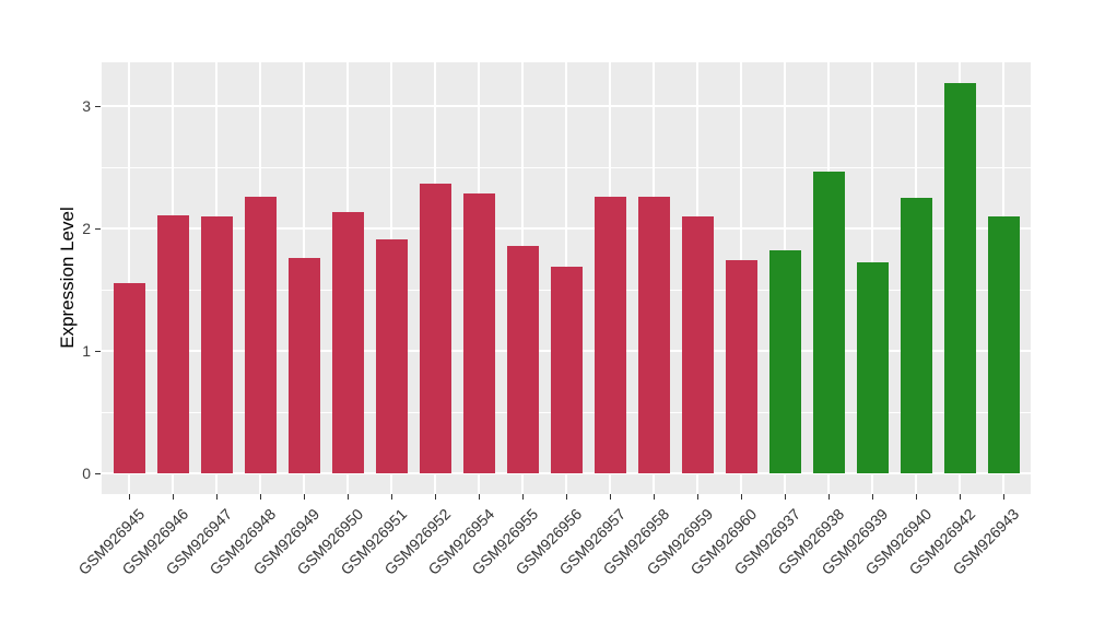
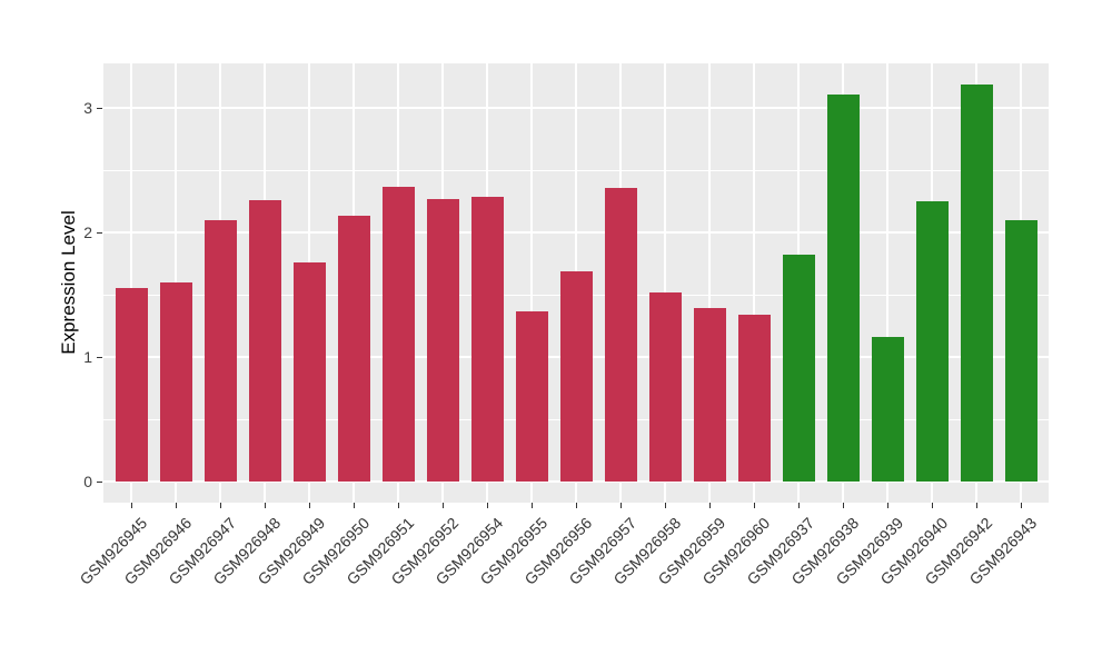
GSM926946: 2.11 -> 1.60
GSM926951: 1.91 -> 2.37
GSM926952: 2.37 -> 2.27
GSM926955: 1.86 -> 1.37
GSM926957: 2.26 -> 2.36
GSM926958: 2.26 -> 1.52
GSM926959: 2.10 -> 1.39
GSM926960: 1.74 -> 1.34
GSM926938: 2.46 -> 3.11
GSM926939: 1.72 -> 1.16
